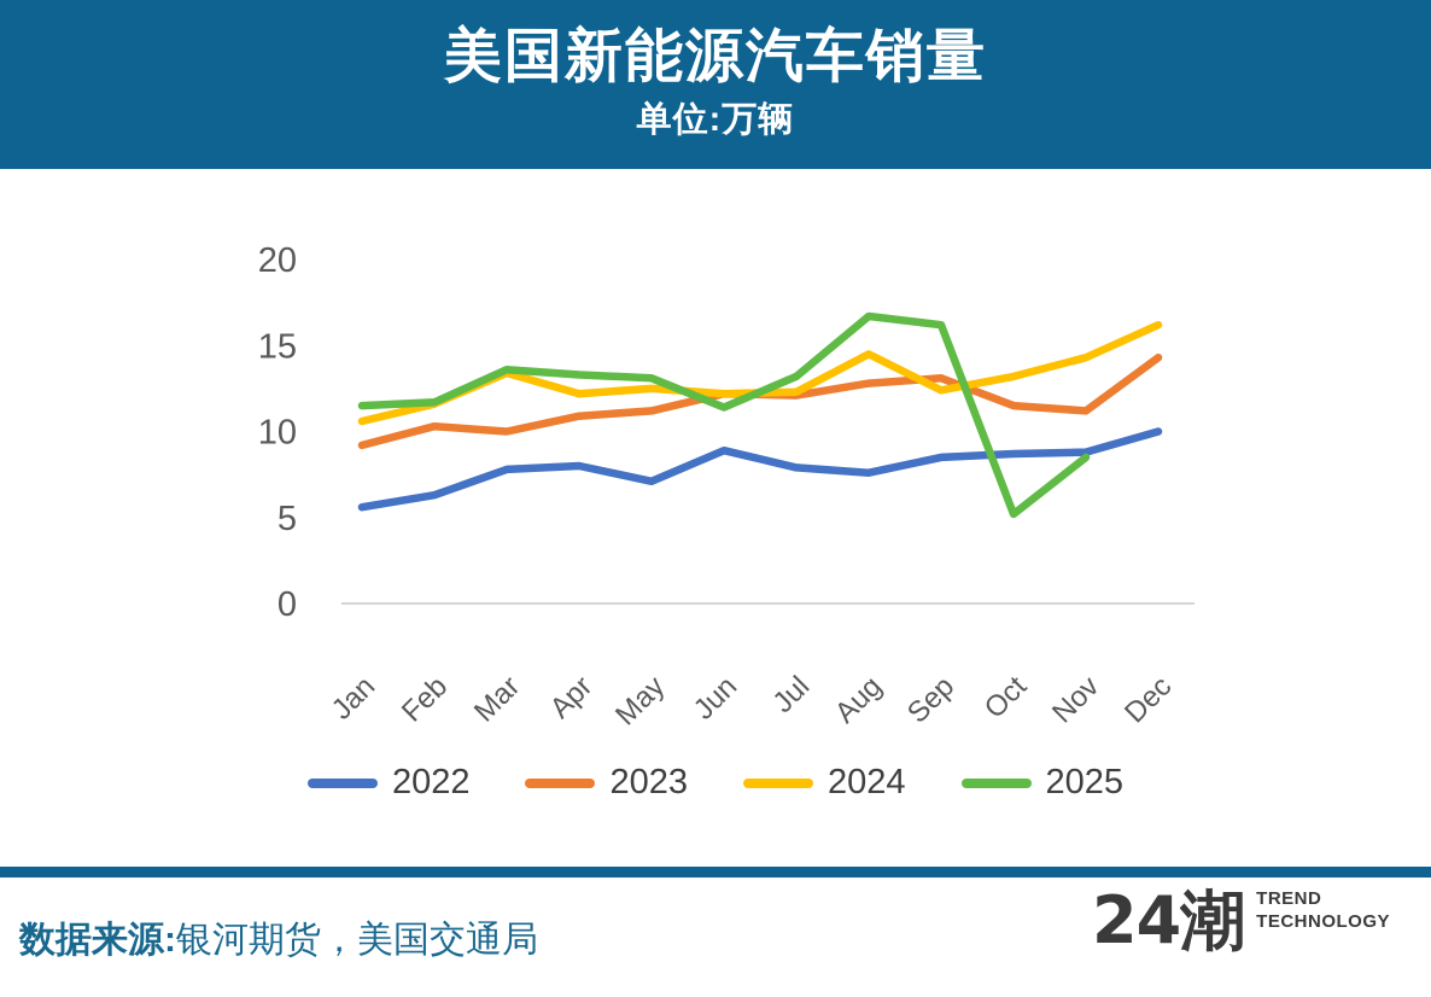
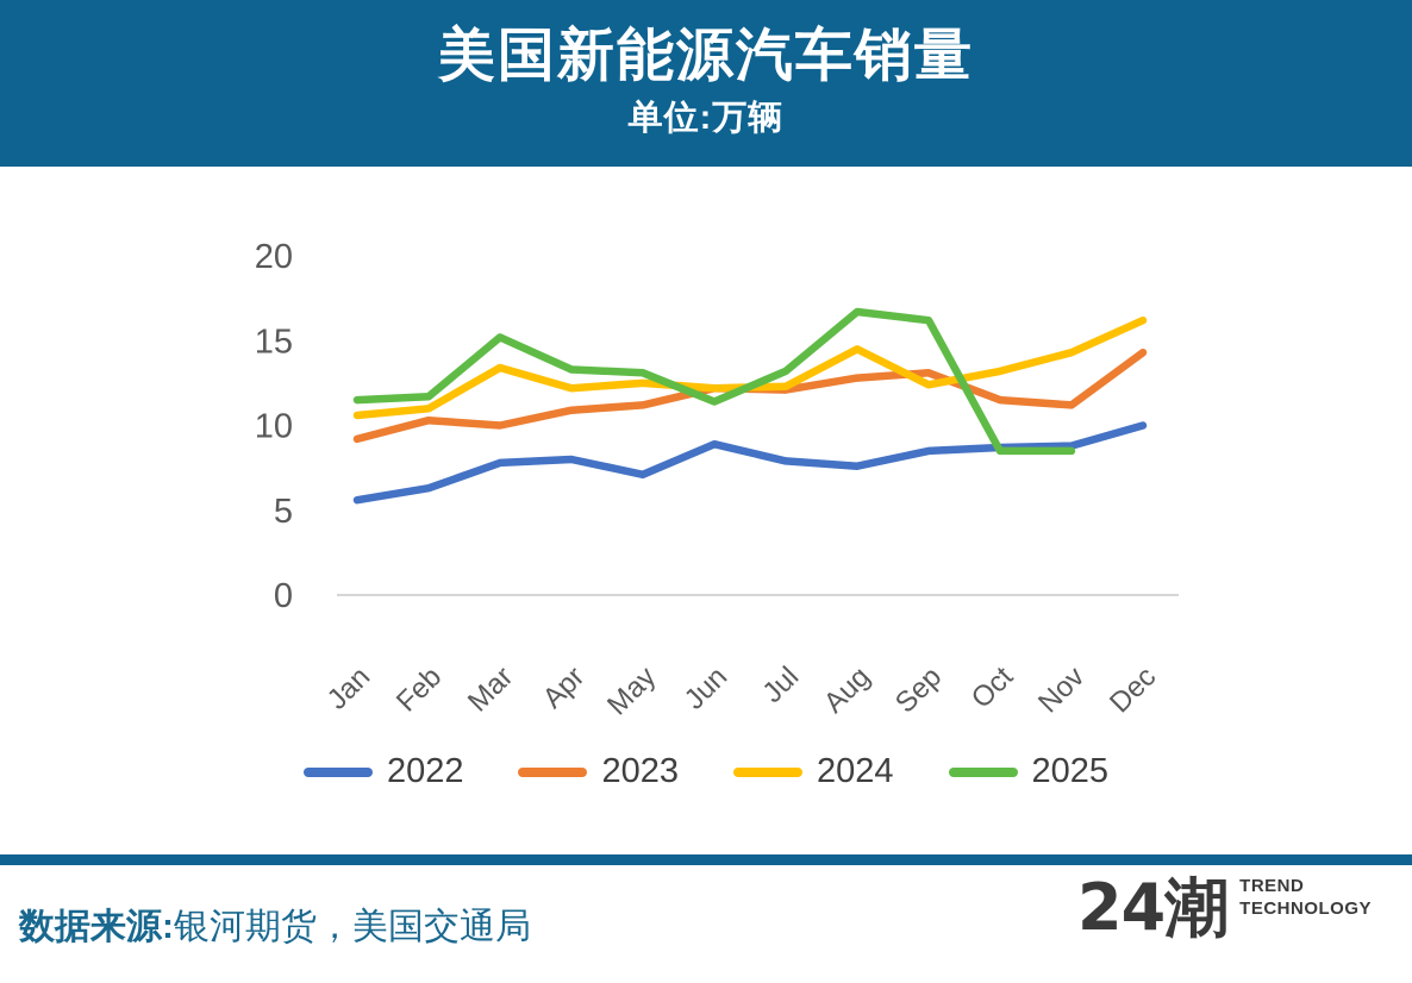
2024/Feb: 11.6 -> 11.0
2025/Mar: 13.6 -> 15.2
2025/Oct: 5.2 -> 8.5
